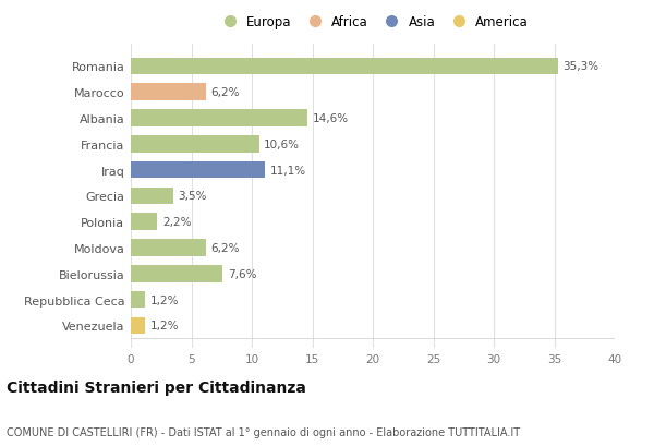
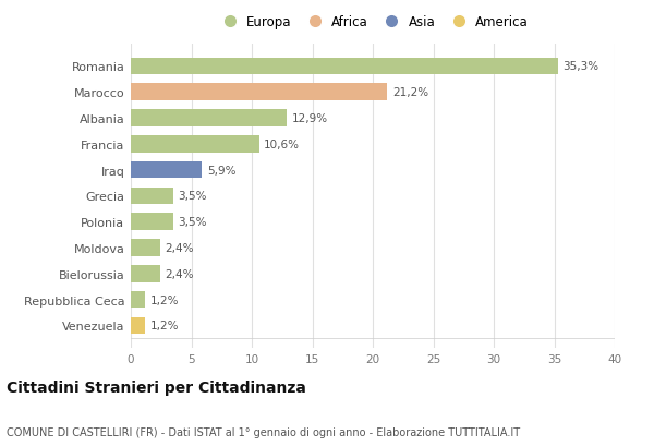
Marocco: 6,2% -> 21,2%
Albania: 14,6% -> 12,9%
Iraq: 11,1% -> 5,9%
Polonia: 2,2% -> 3,5%
Moldova: 6,2% -> 2,4%
Bielorussia: 7,6% -> 2,4%
